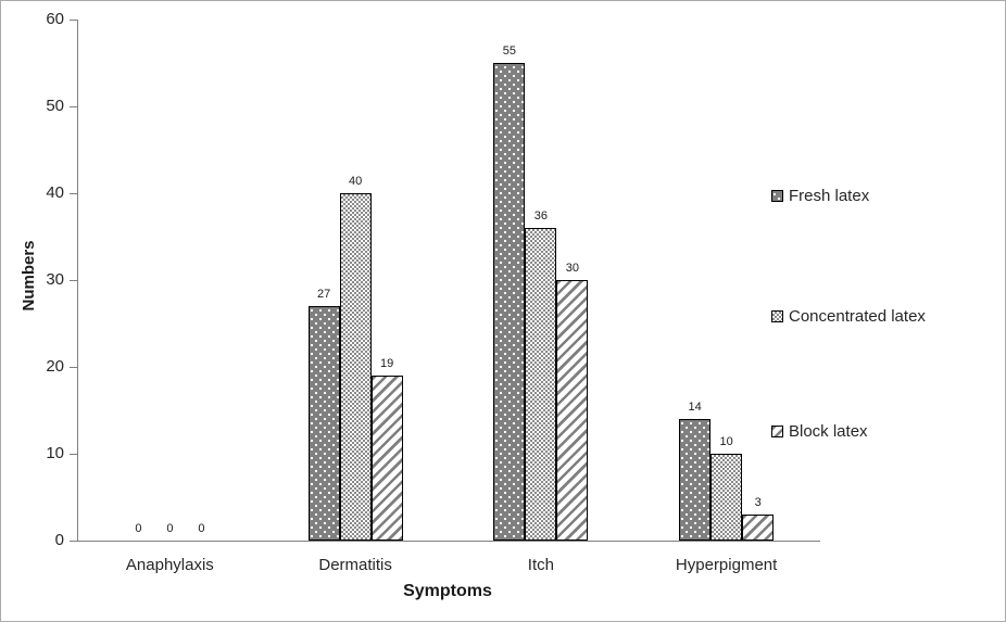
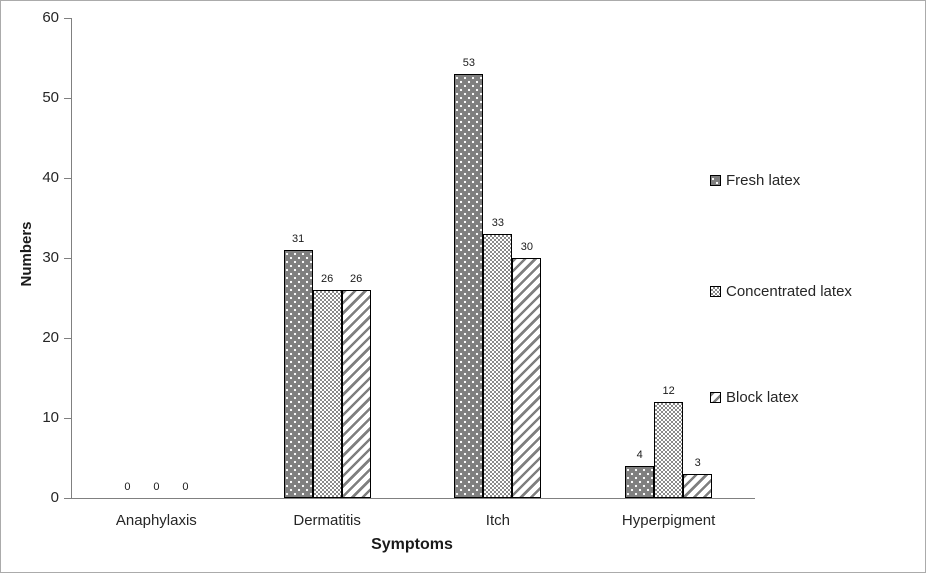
Fresh latex/Dermatitis: 27 -> 31
Concentrated latex/Dermatitis: 40 -> 26
Block latex/Dermatitis: 19 -> 26
Fresh latex/Itch: 55 -> 53
Concentrated latex/Itch: 36 -> 33
Fresh latex/Hyperpigment: 14 -> 4
Concentrated latex/Hyperpigment: 10 -> 12
